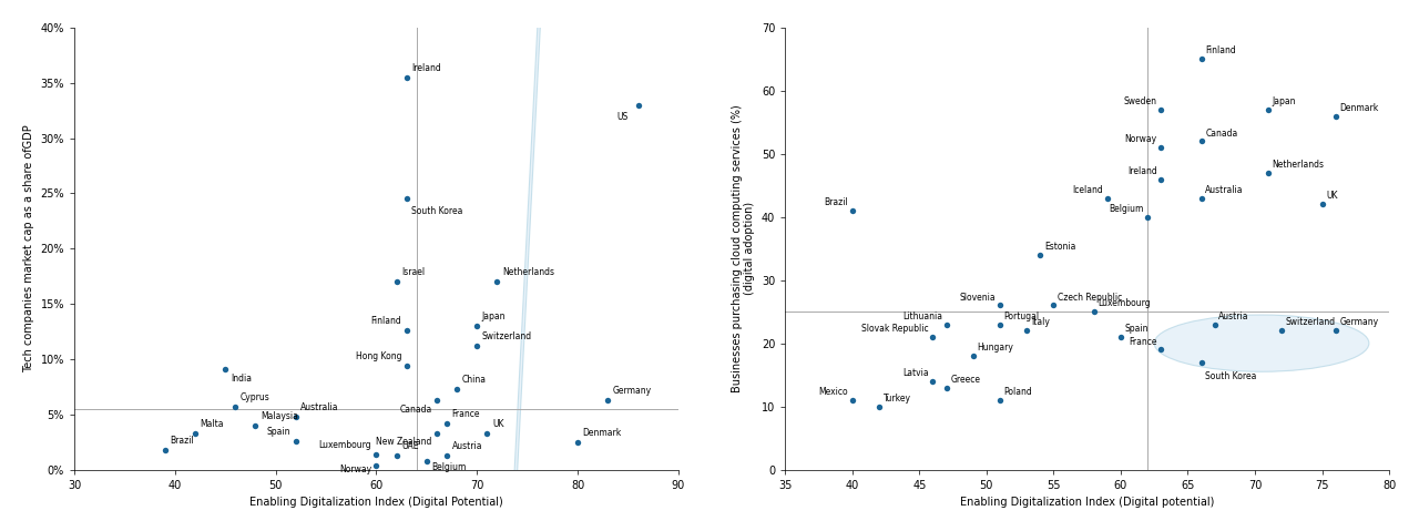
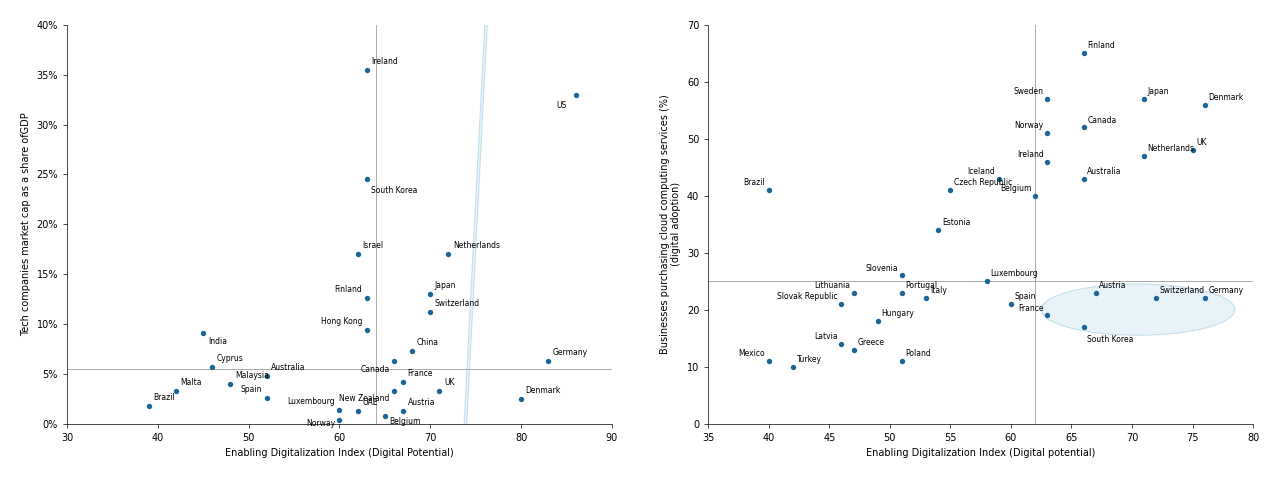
55: 26 -> 41
75: 42 -> 48
